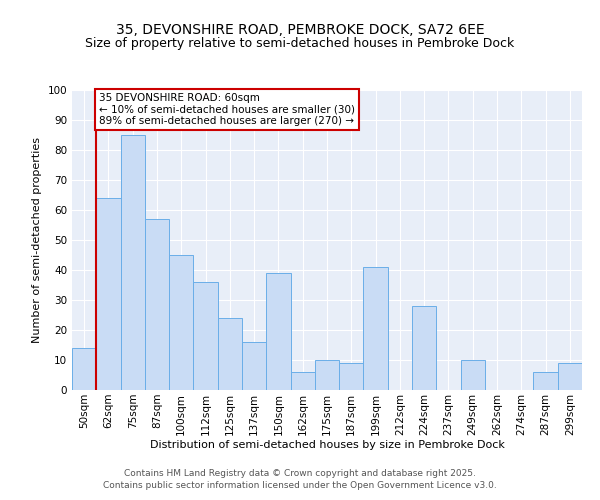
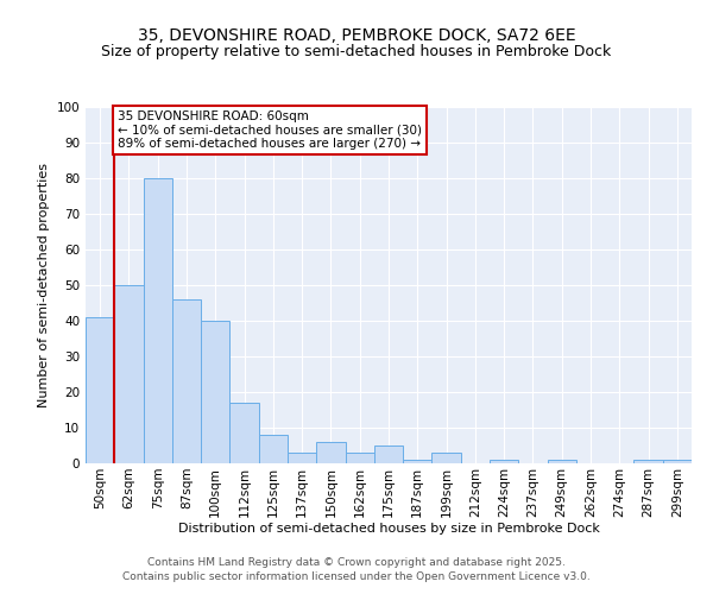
50sqm: 14 -> 41
62sqm: 64 -> 50
75sqm: 85 -> 80
87sqm: 57 -> 46
100sqm: 45 -> 40
112sqm: 36 -> 17
125sqm: 24 -> 8
137sqm: 16 -> 3
150sqm: 39 -> 6
162sqm: 6 -> 3
175sqm: 10 -> 5
187sqm: 9 -> 1
199sqm: 41 -> 3
224sqm: 28 -> 1
249sqm: 10 -> 1
287sqm: 6 -> 1
299sqm: 9 -> 1
